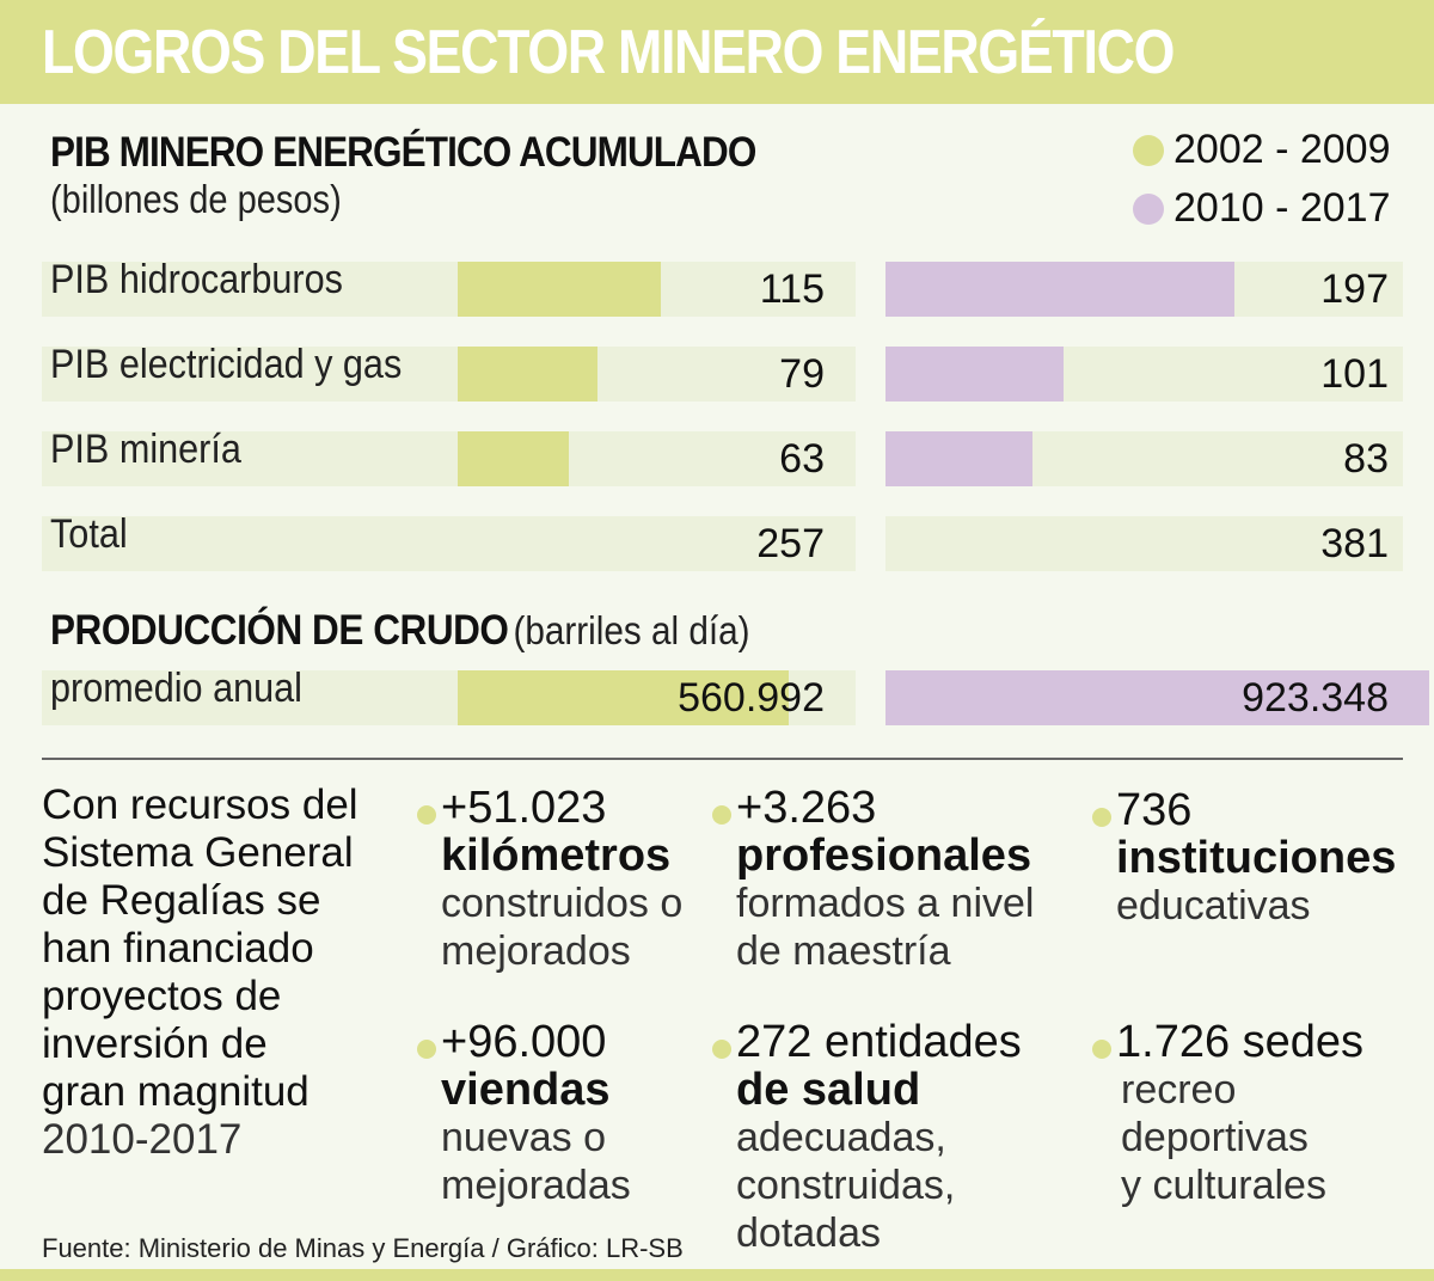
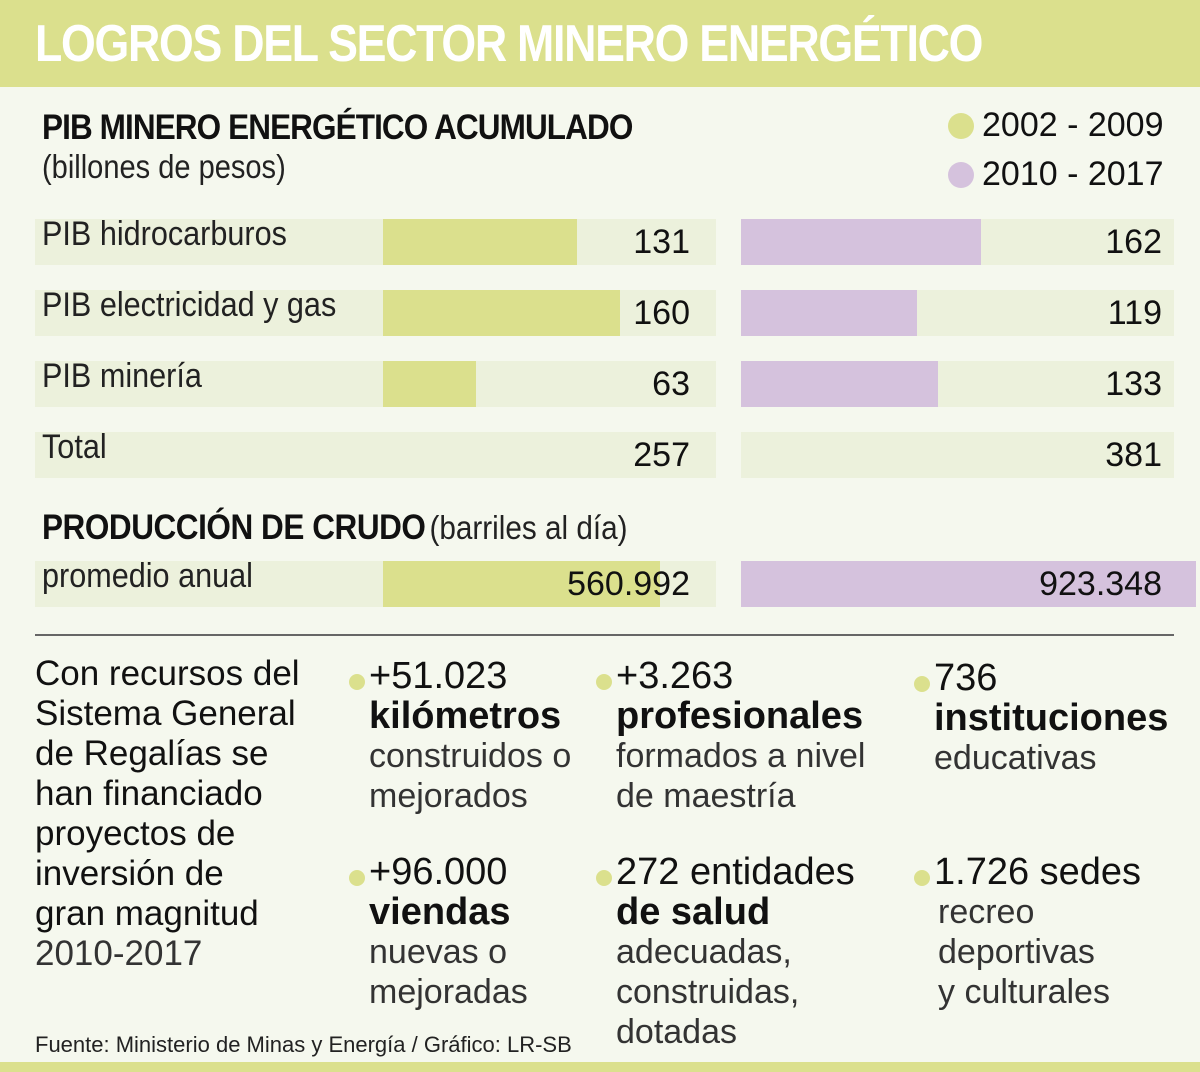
2002 - 2009/PIB hidrocarburos: 115 -> 131
2010 - 2017/PIB hidrocarburos: 197 -> 162
2002 - 2009/PIB electricidad y gas: 79 -> 160
2010 - 2017/PIB electricidad y gas: 101 -> 119
2010 - 2017/PIB minería: 83 -> 133
